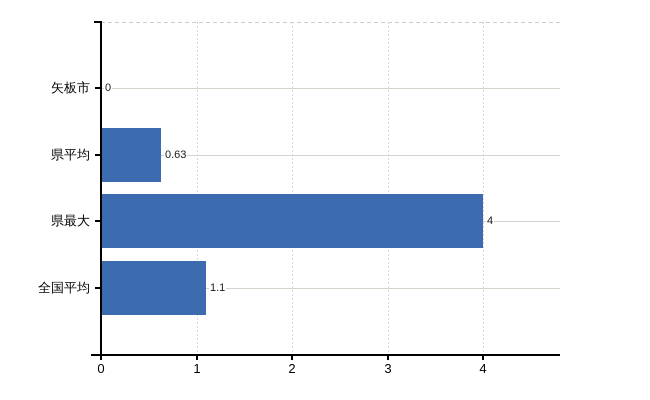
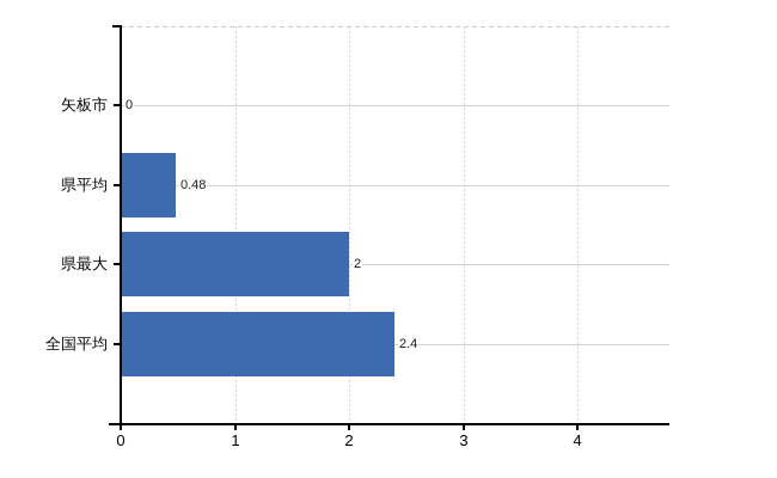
県平均: 0.63 -> 0.48
県最大: 4 -> 2
全国平均: 1.1 -> 2.4
